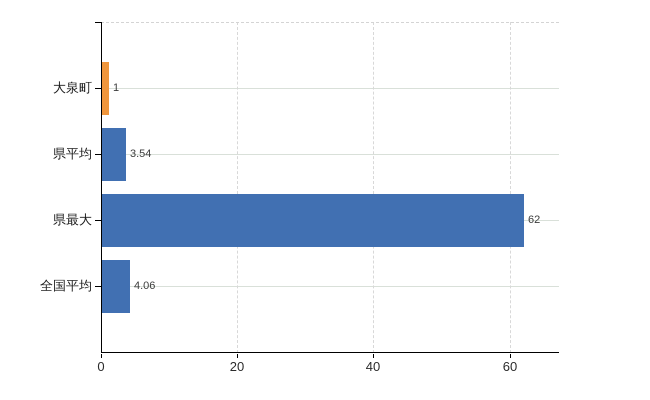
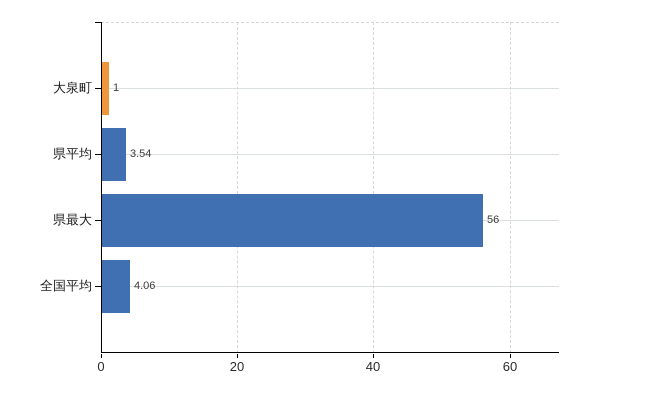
県最大: 62 -> 56
